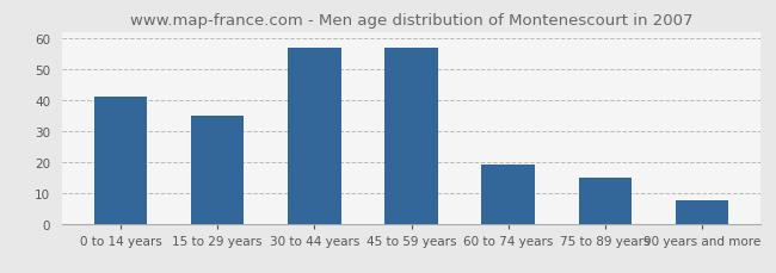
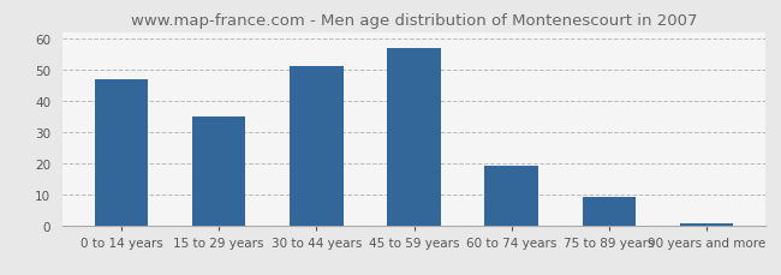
0 to 14 years: 41.0 -> 47.0
30 to 44 years: 57.0 -> 51.0
75 to 89 years: 15.0 -> 9.0
90 years and more: 7.5 -> 0.5
